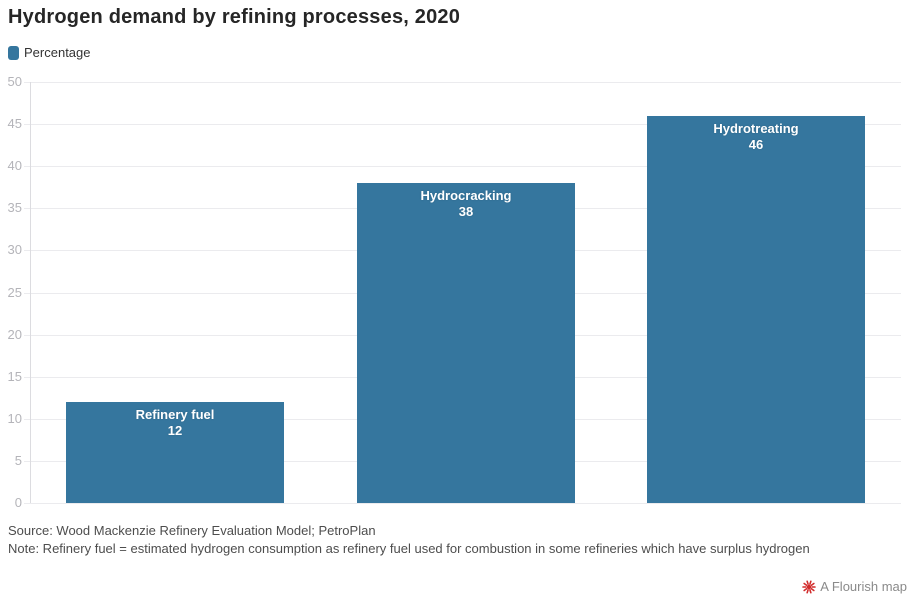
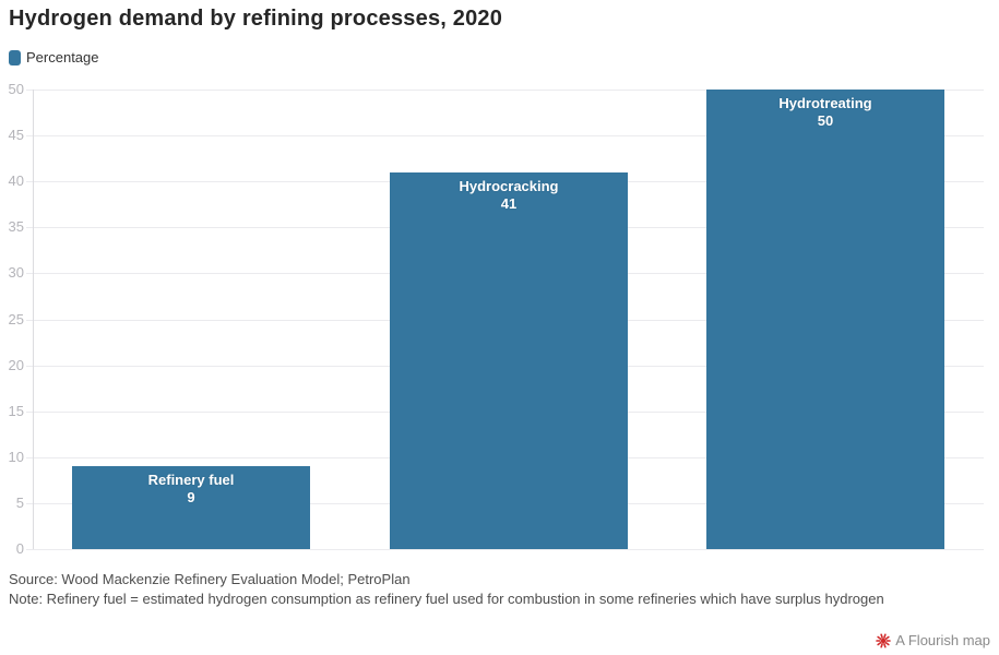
Refinery fuel: 12 -> 9
Hydrocracking: 38 -> 41
Hydrotreating: 46 -> 50
